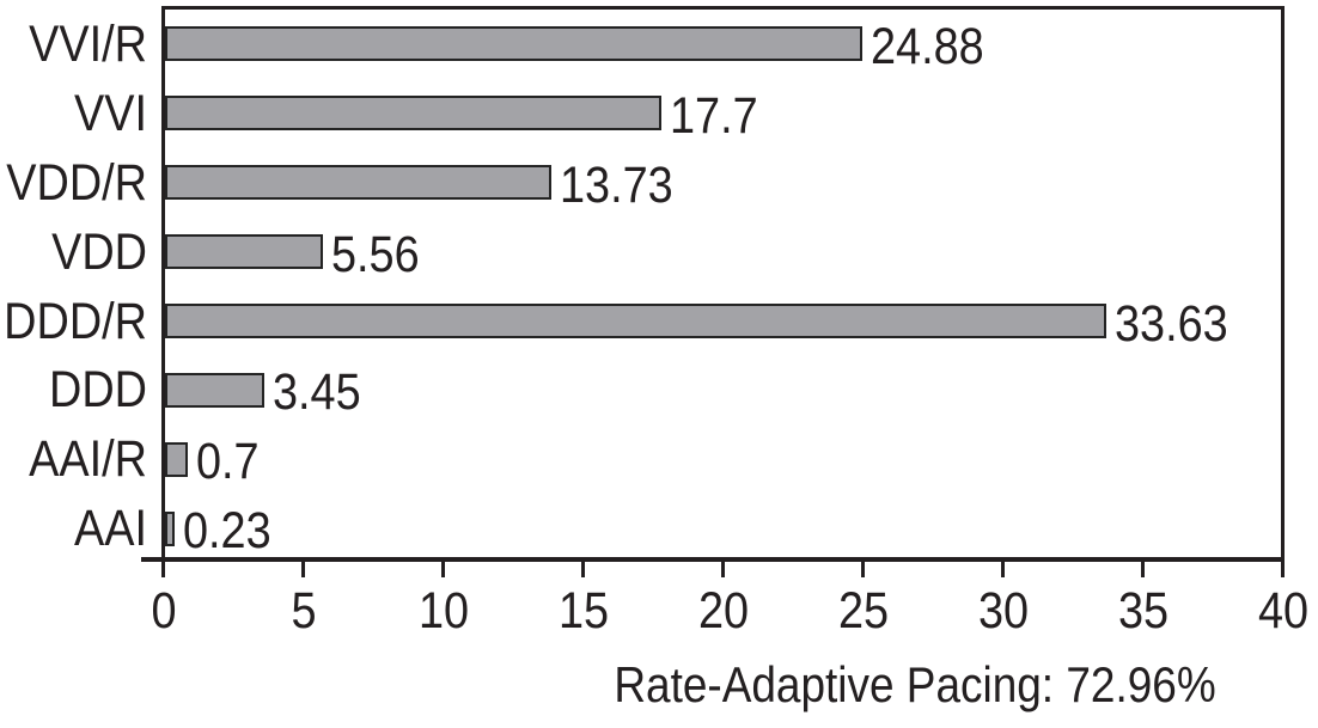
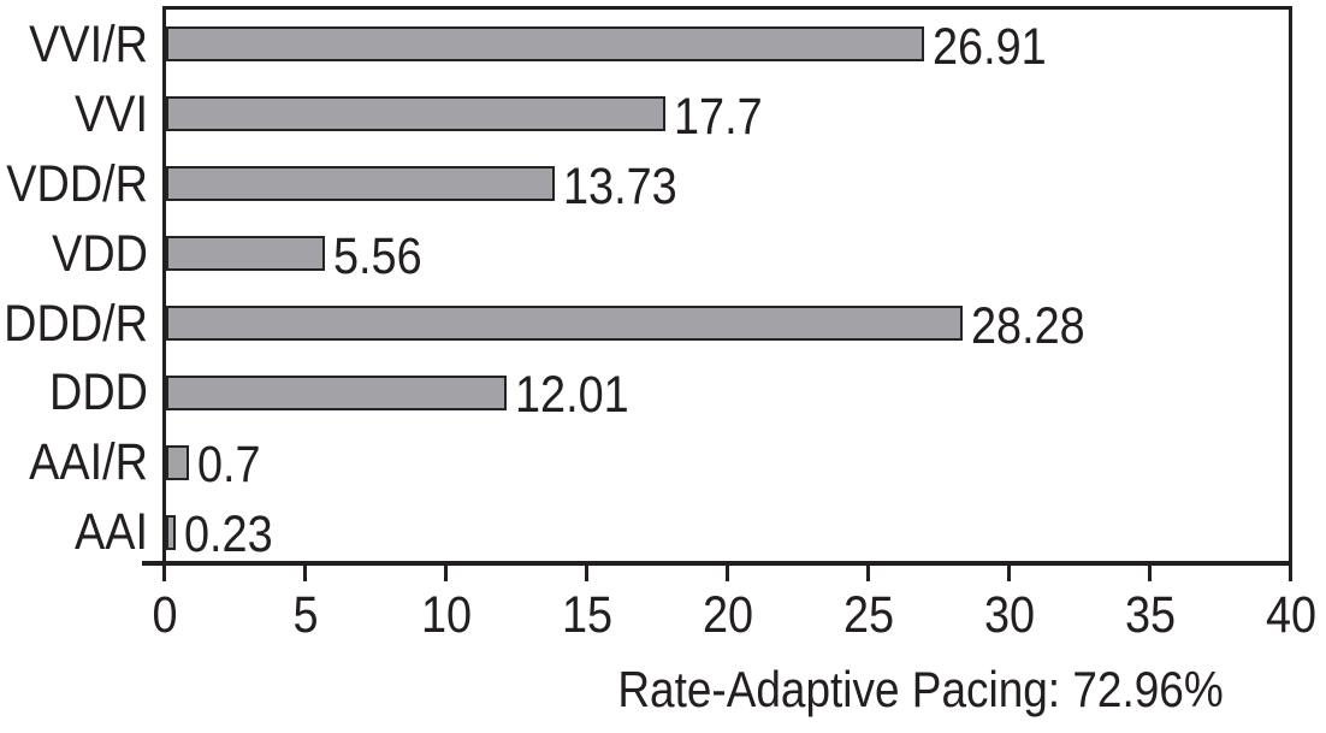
VVI/R: 24.88 -> 26.91
DDD/R: 33.63 -> 28.28
DDD: 3.45 -> 12.01
